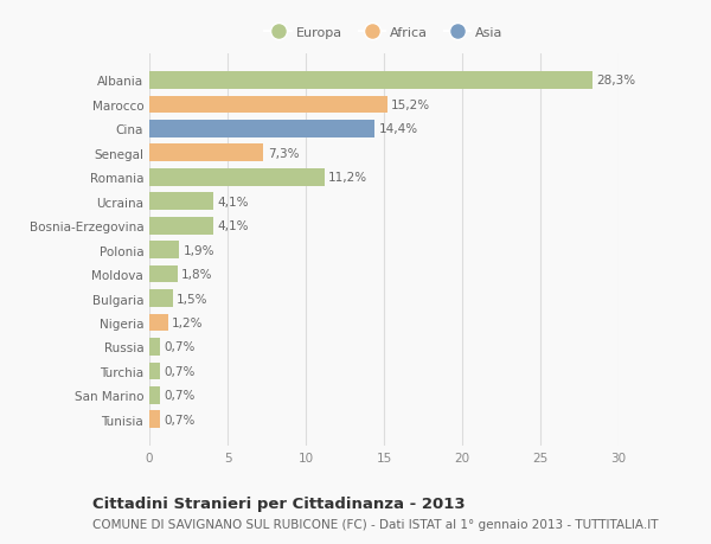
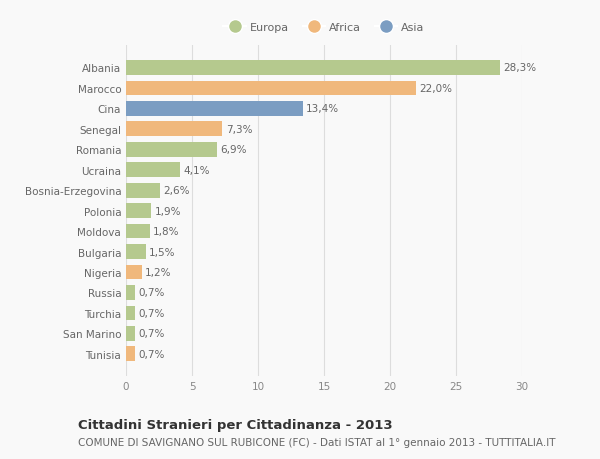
Marocco: 15,2% -> 22,0%
Cina: 14,4% -> 13,4%
Romania: 11,2% -> 6,9%
Bosnia-Erzegovina: 4,1% -> 2,6%
